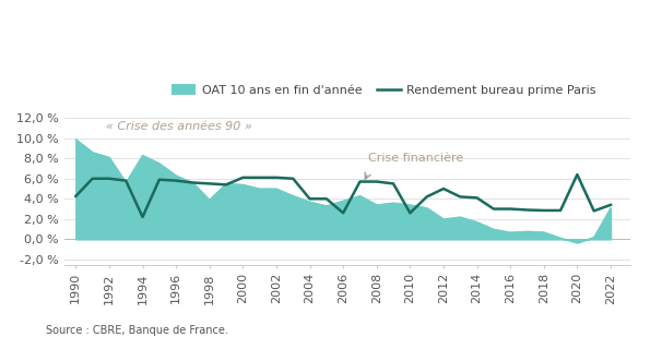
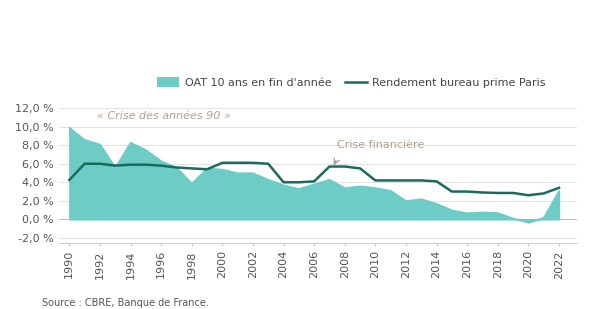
Rendement bureau prime Paris/1994: 2,2 % -> 5,9 %
Rendement bureau prime Paris/2006: 2,6 % -> 4,1 %
Rendement bureau prime Paris/2010: 2,6 % -> 4,2 %
Rendement bureau prime Paris/2012: 5,0 % -> 4,2 %
Rendement bureau prime Paris/2020: 6,4 % -> 2,6 %
